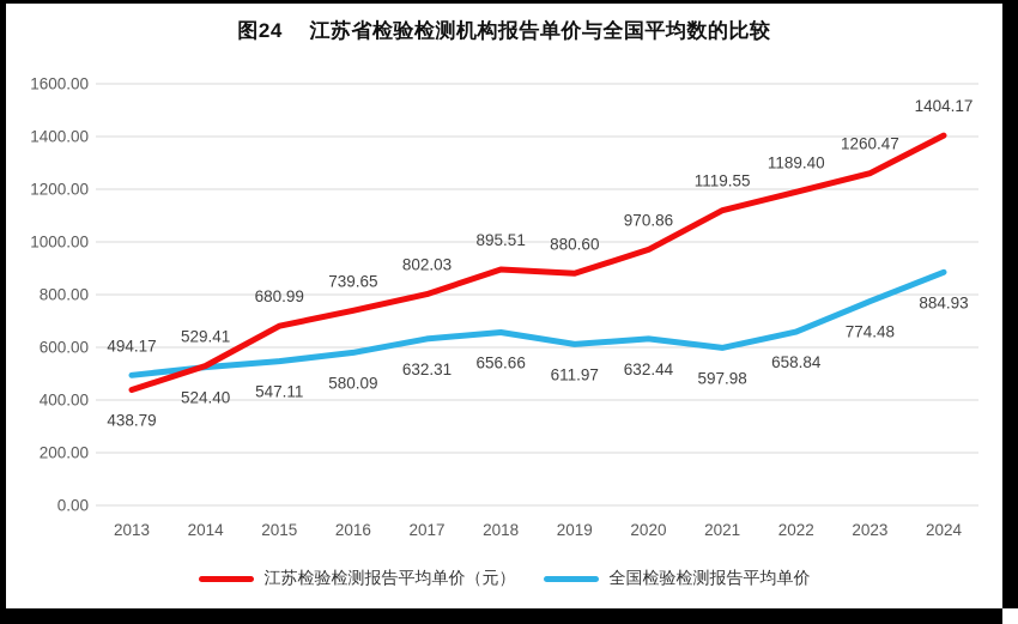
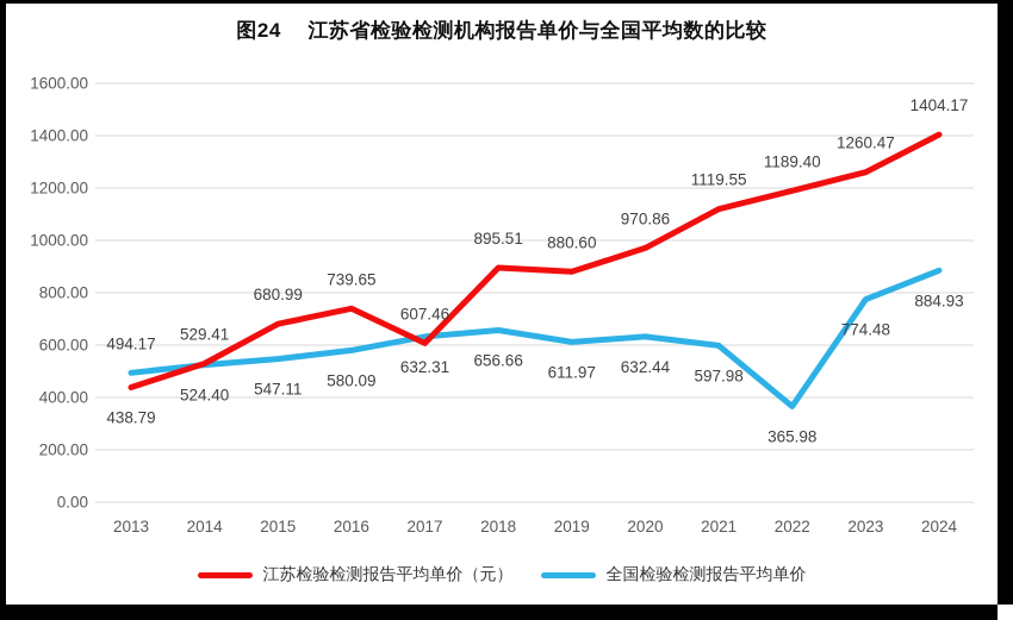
江苏检验检测报告平均单价（元）/2017: 802.03 -> 607.46
全国检验检测报告平均单价/2022: 658.84 -> 365.98
